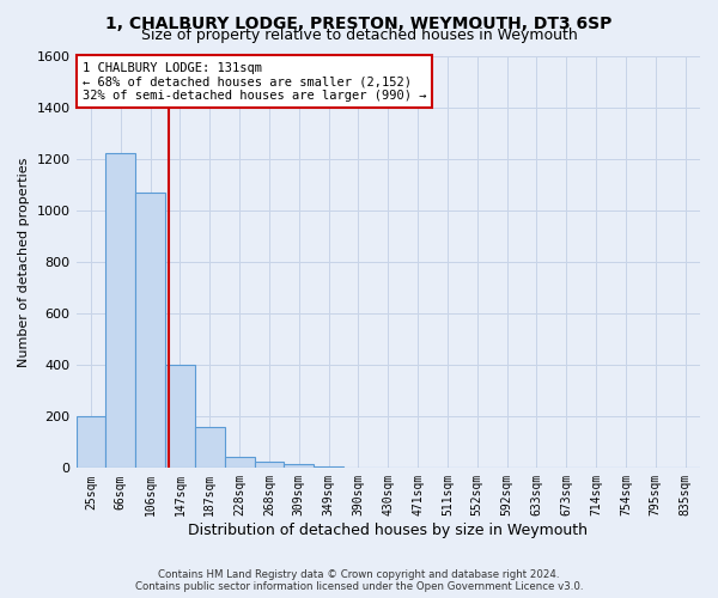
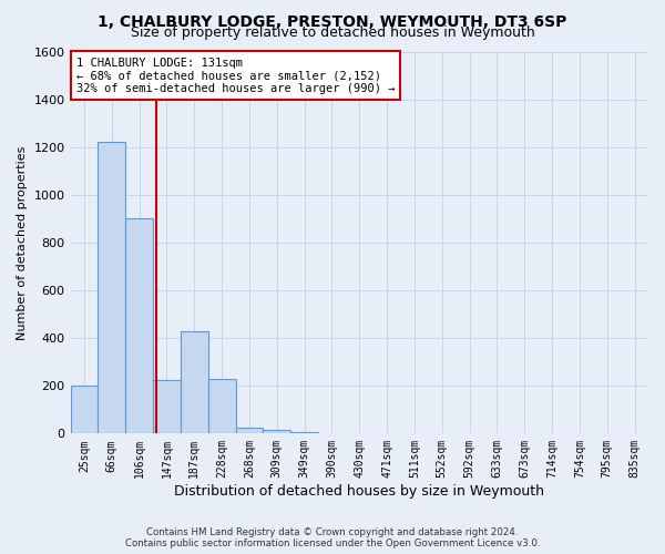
106sqm: 1070 -> 900
147sqm: 400 -> 225
187sqm: 160 -> 430
228sqm: 45 -> 230
